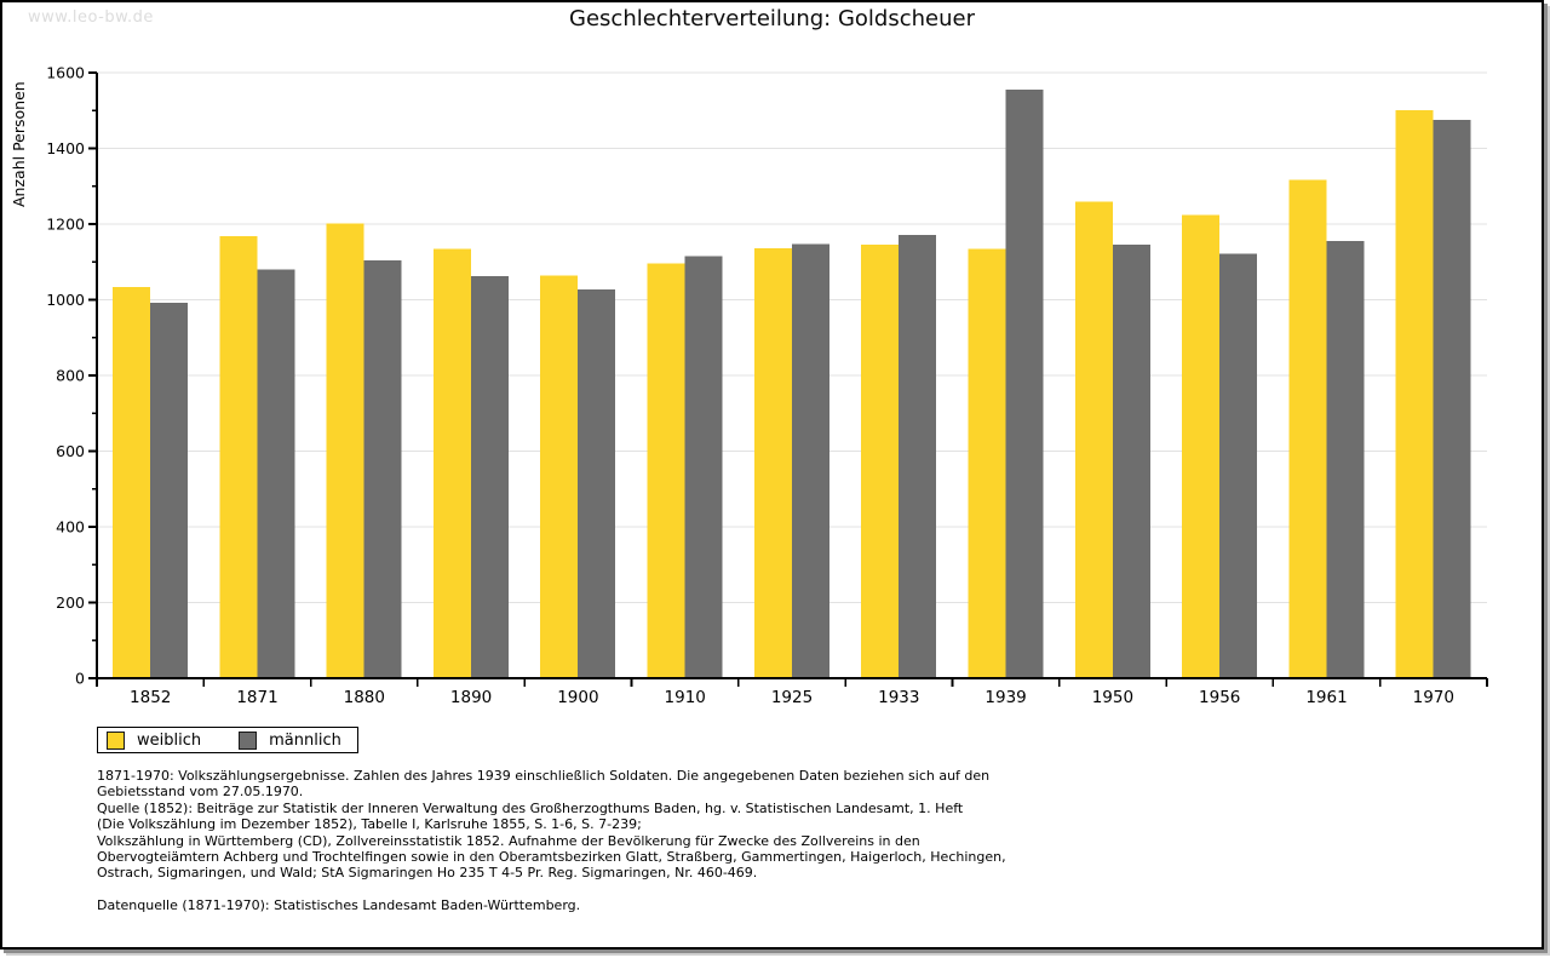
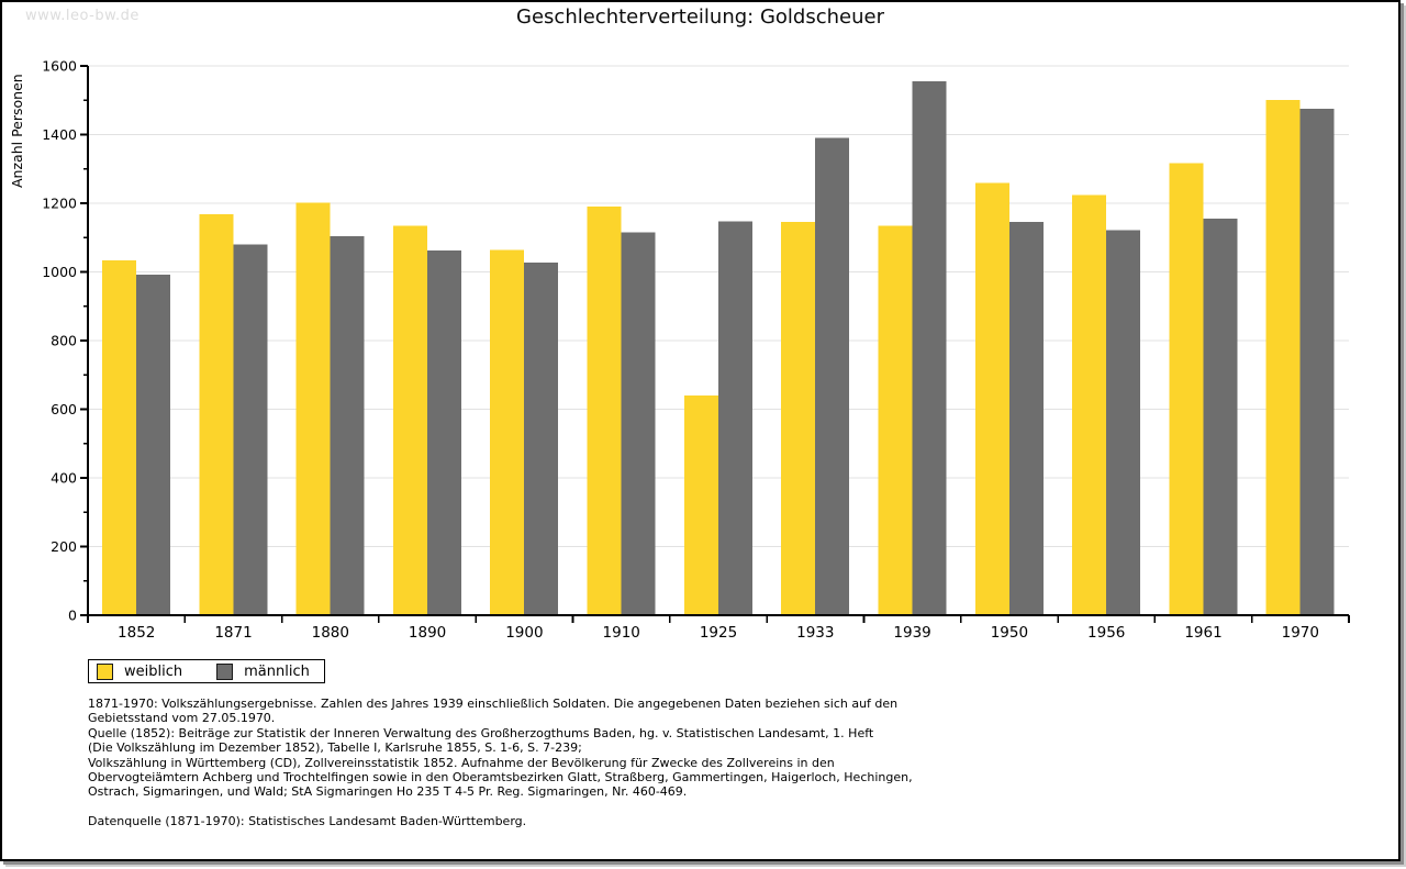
weiblich/1910: 1100 -> 1190
weiblich/1925: 1140 -> 640
männlich/1933: 1170 -> 1390
